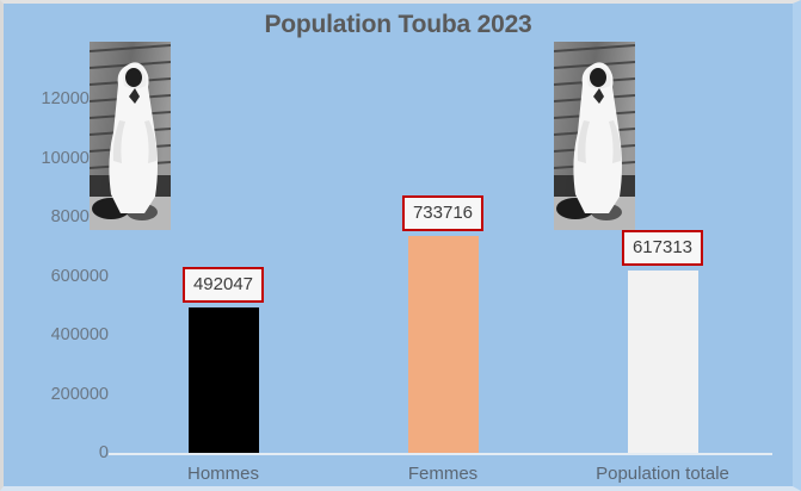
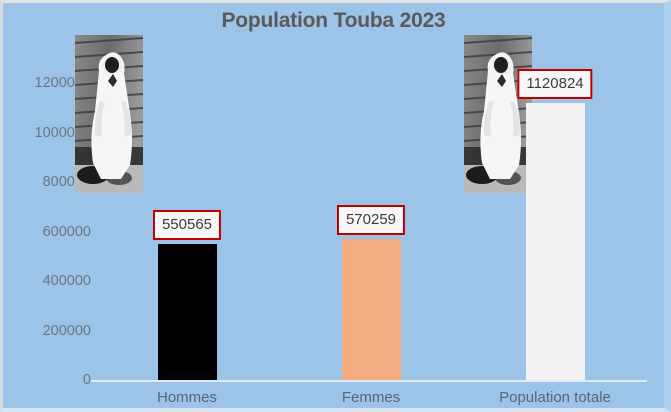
Hommes: 492047 -> 550565
Femmes: 733716 -> 570259
Population totale: 617313 -> 1120824
